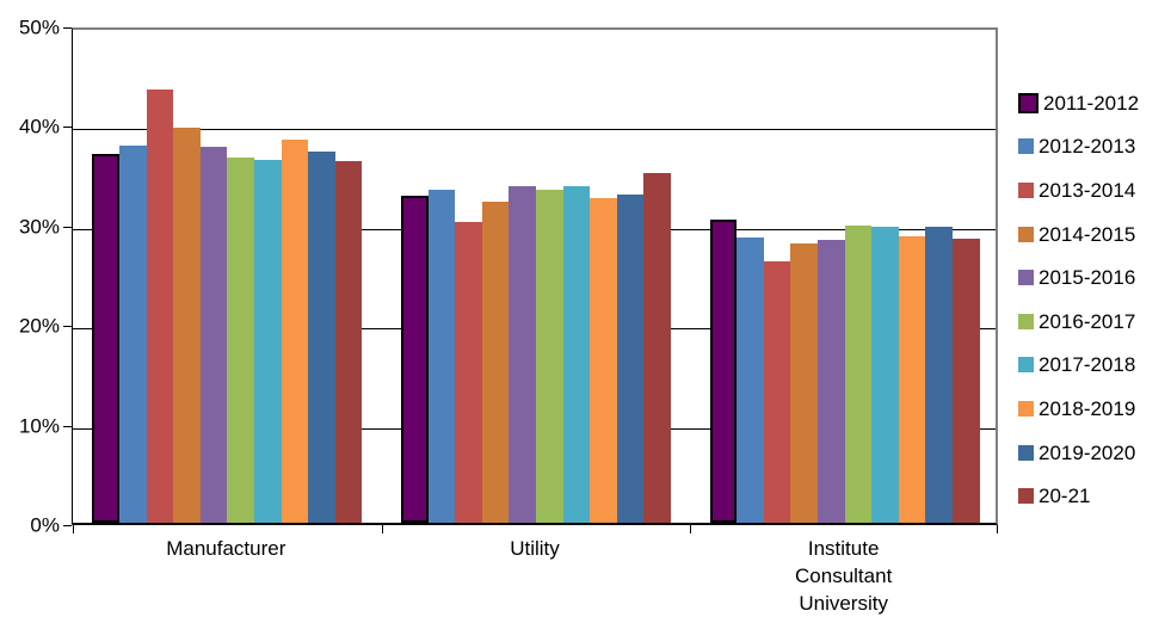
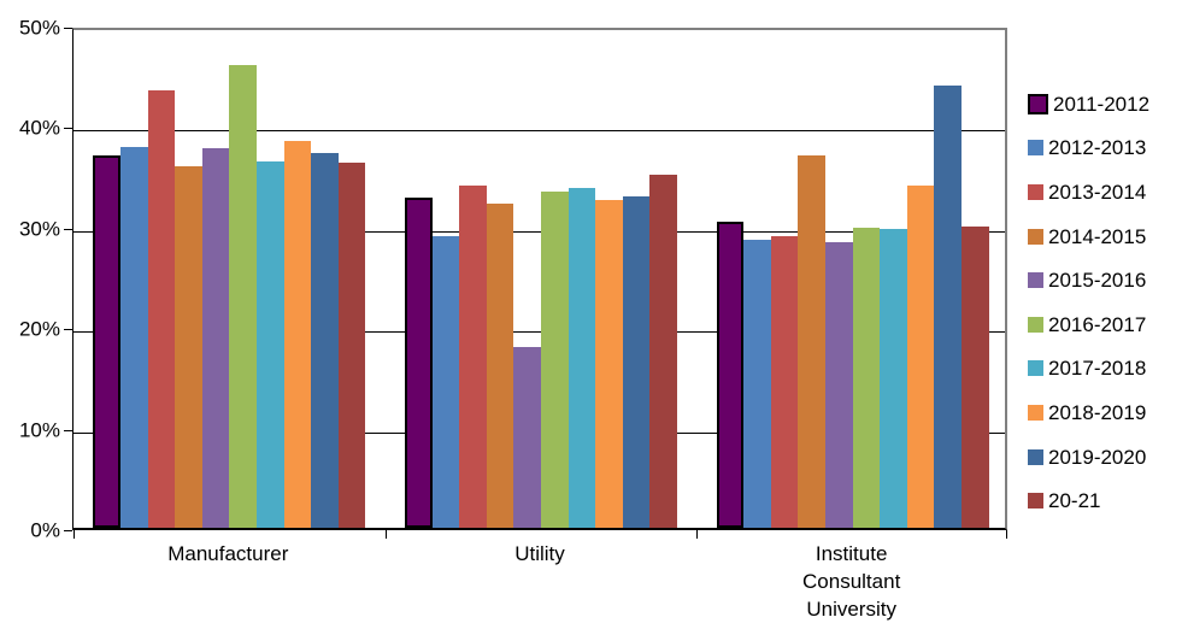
2014-2015/Manufacturer: 40% -> 36%
2016-2017/Manufacturer: 37% -> 46%
2012-2013/Utility: 34% -> 29%
2013-2014/Utility: 30% -> 34%
2015-2016/Utility: 34% -> 18%
2013-2014/Institute Consultant University: 26% -> 29%
2014-2015/Institute Consultant University: 28% -> 37%
2018-2019/Institute Consultant University: 29% -> 34%
2019-2020/Institute Consultant University: 30% -> 44%
20-21/Institute Consultant University: 28% -> 30%
